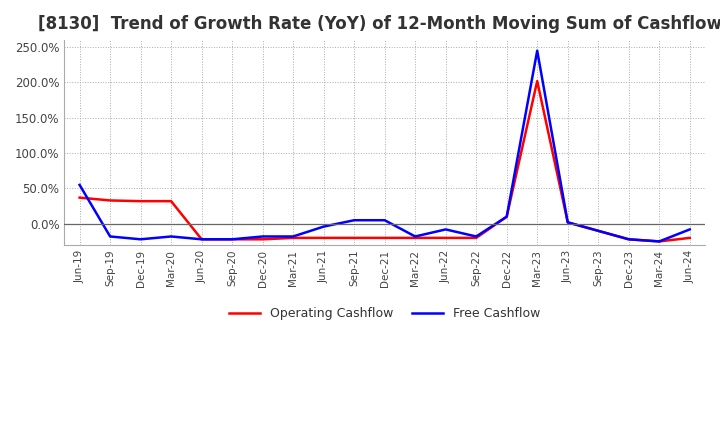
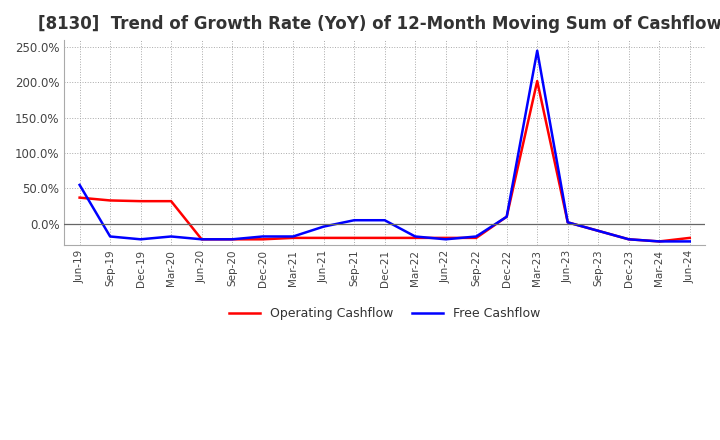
Free Cashflow/Jun-22: -8% -> -22%
Free Cashflow/Jun-24: -8% -> -25%
